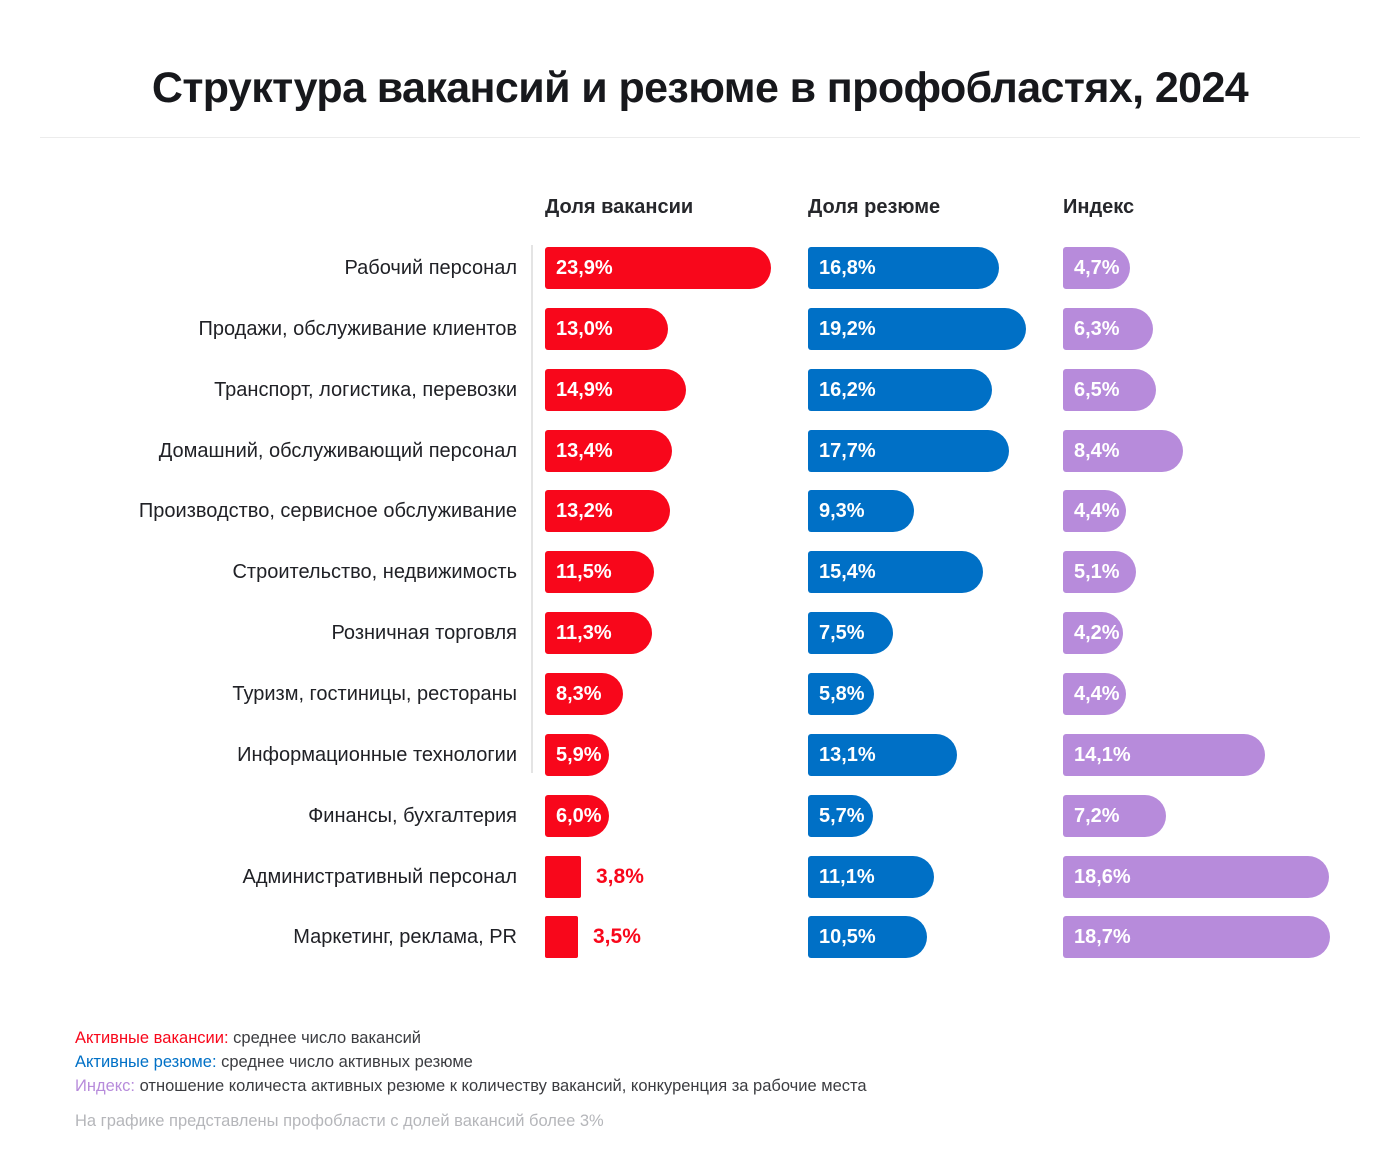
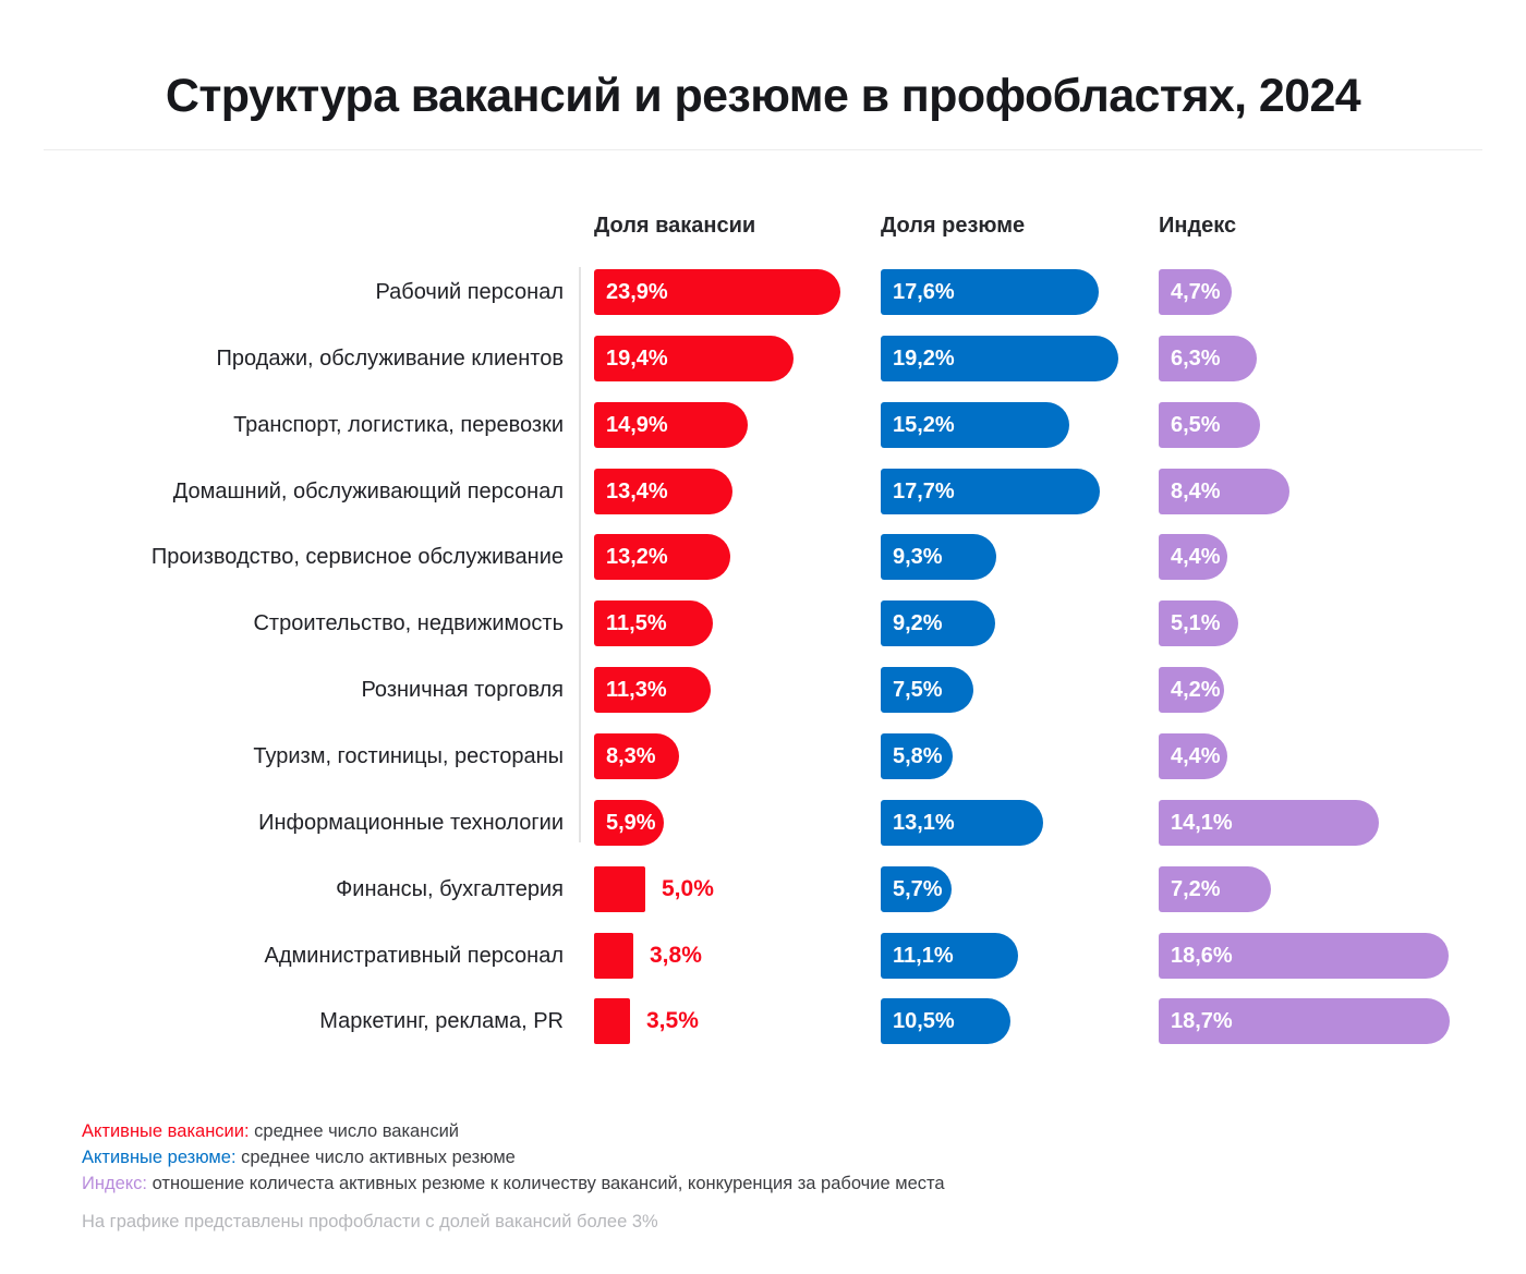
Доля резюме/Рабочий персонал: 16,8% -> 17,6%
Доля вакансии/Продажи, обслуживание клиентов: 13,0% -> 19,4%
Доля резюме/Транспорт, логистика, перевозки: 16,2% -> 15,2%
Доля резюме/Строительство, недвижимость: 15,4% -> 9,2%
Доля вакансии/Финансы, бухгалтерия: 6,0% -> 5,0%
